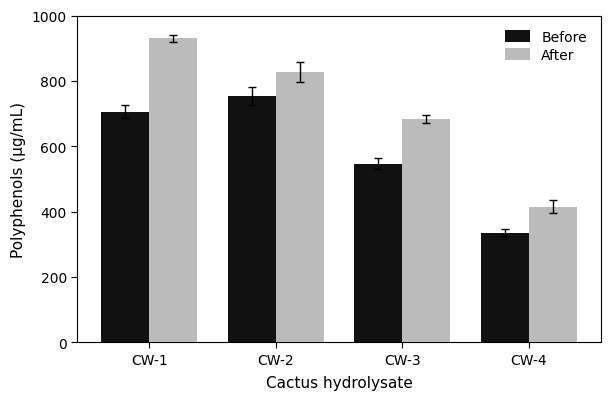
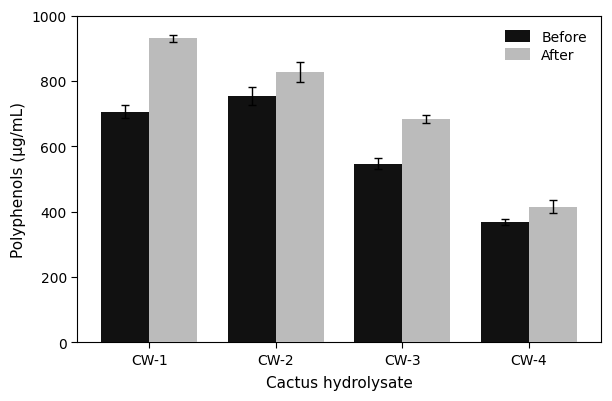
Before/CW-4: 335 -> 368
